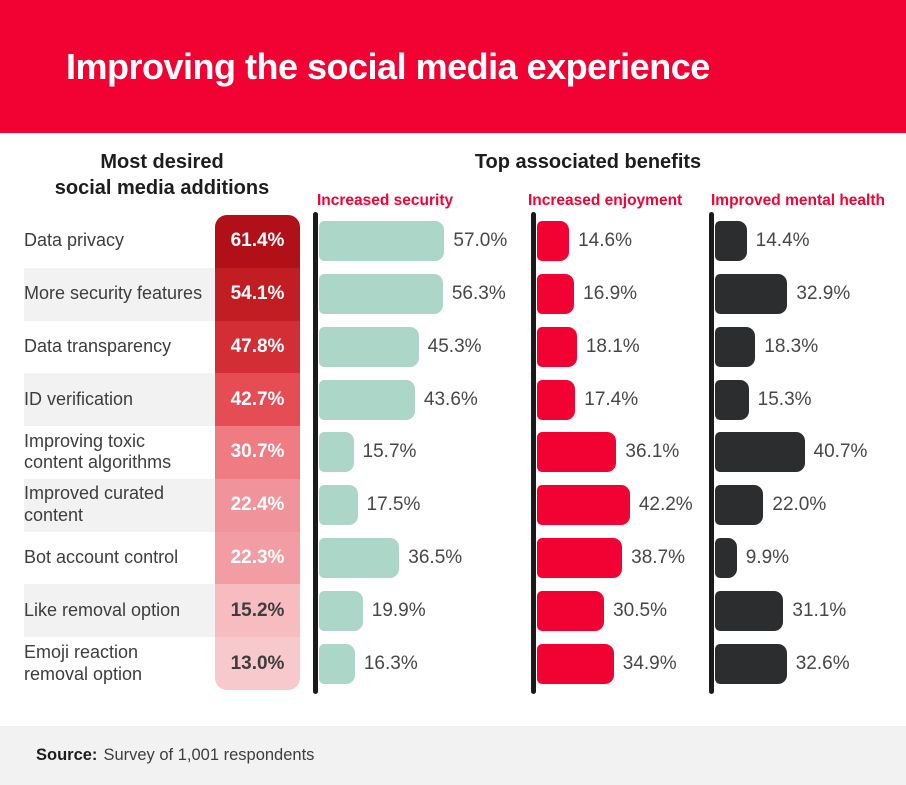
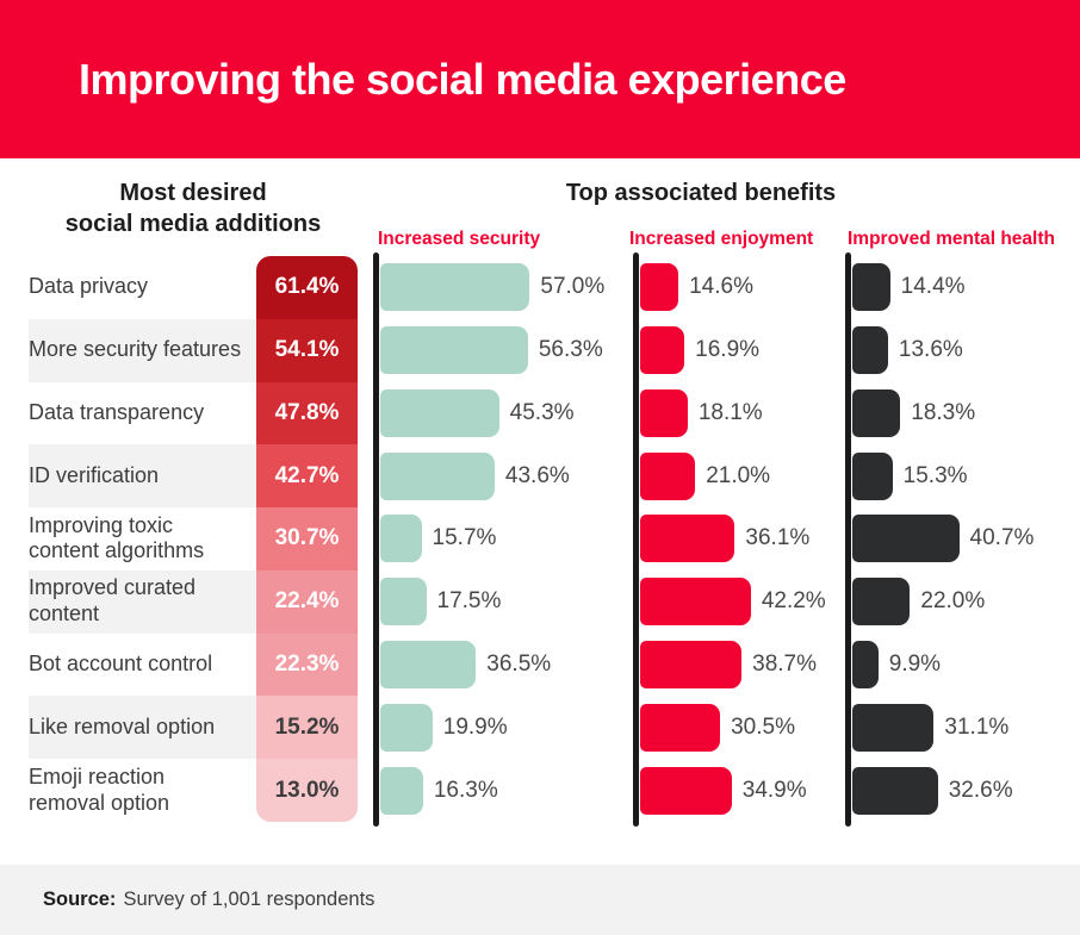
Improved mental health/More security features: 32.9% -> 13.6%
Increased enjoyment/ID verification: 17.4% -> 21.0%
